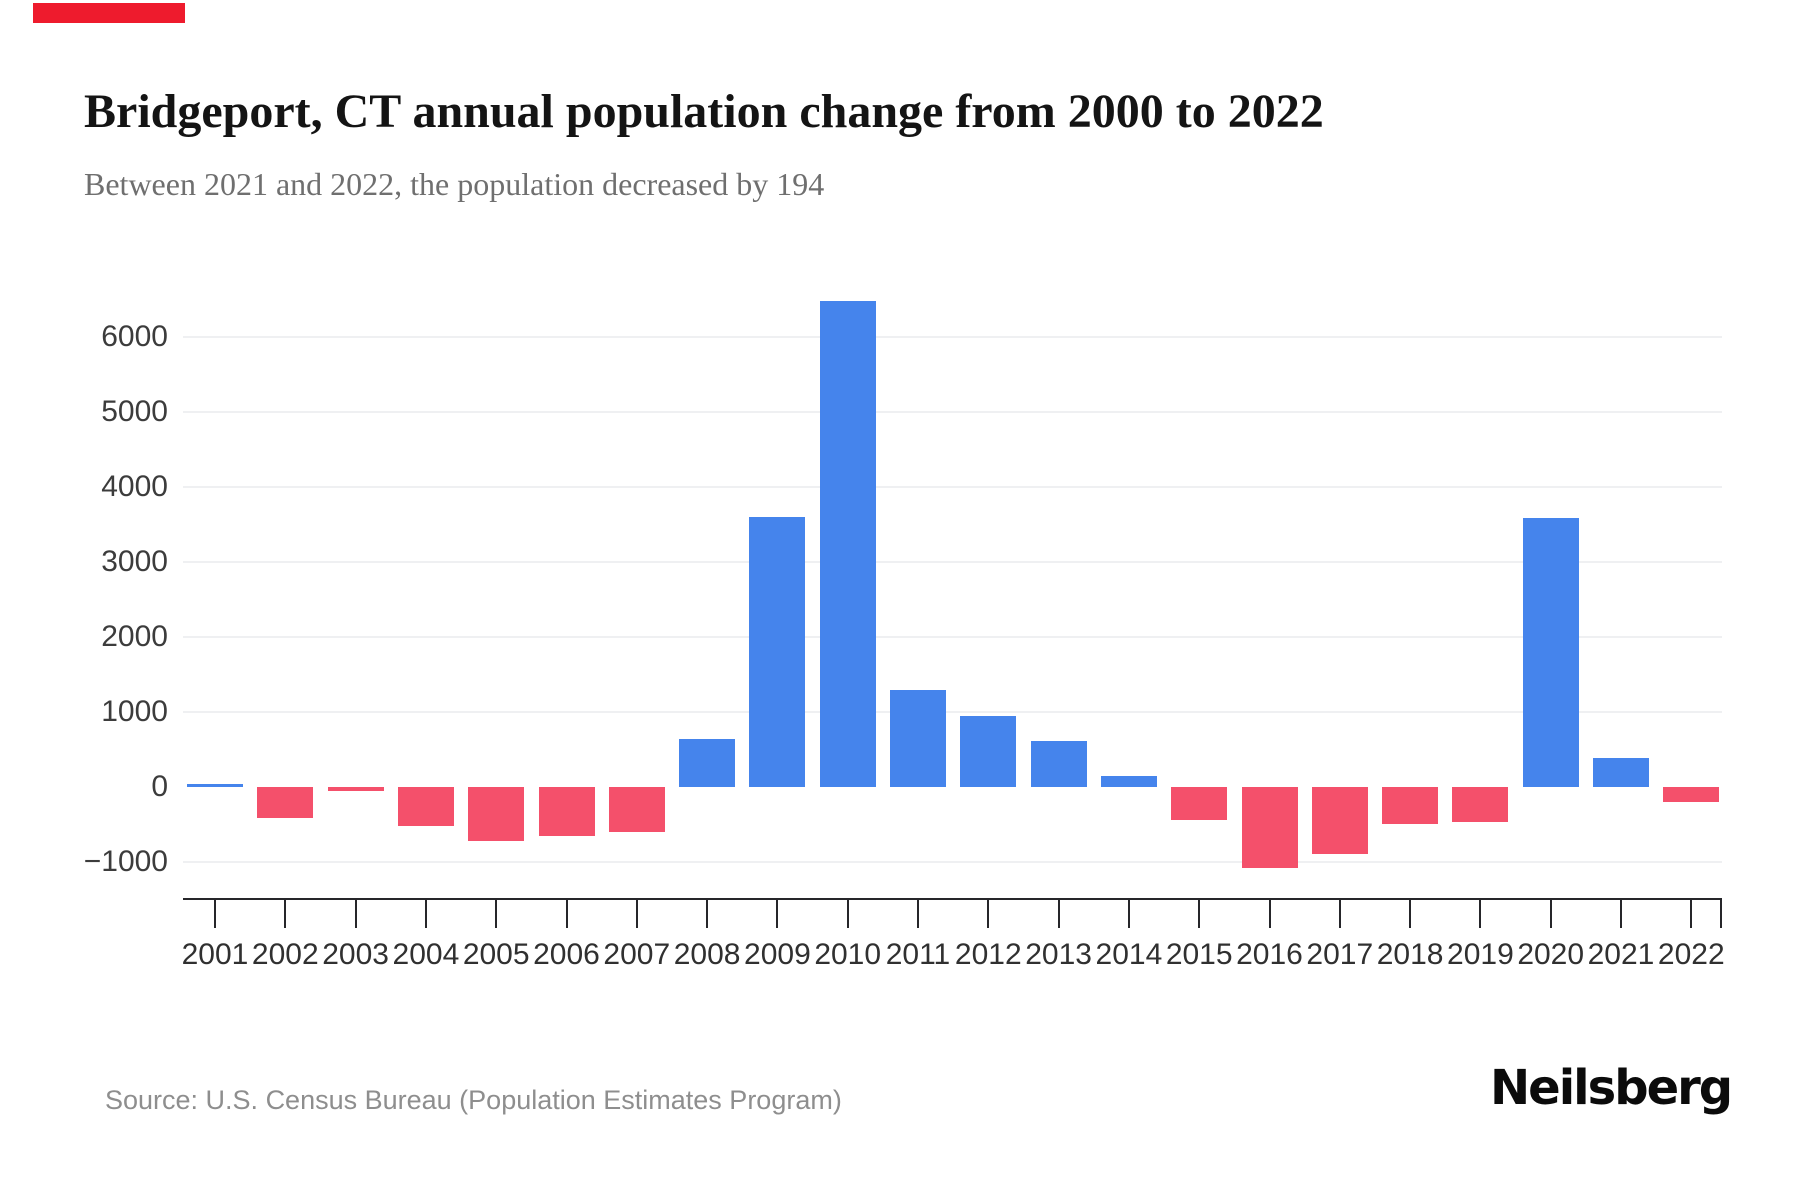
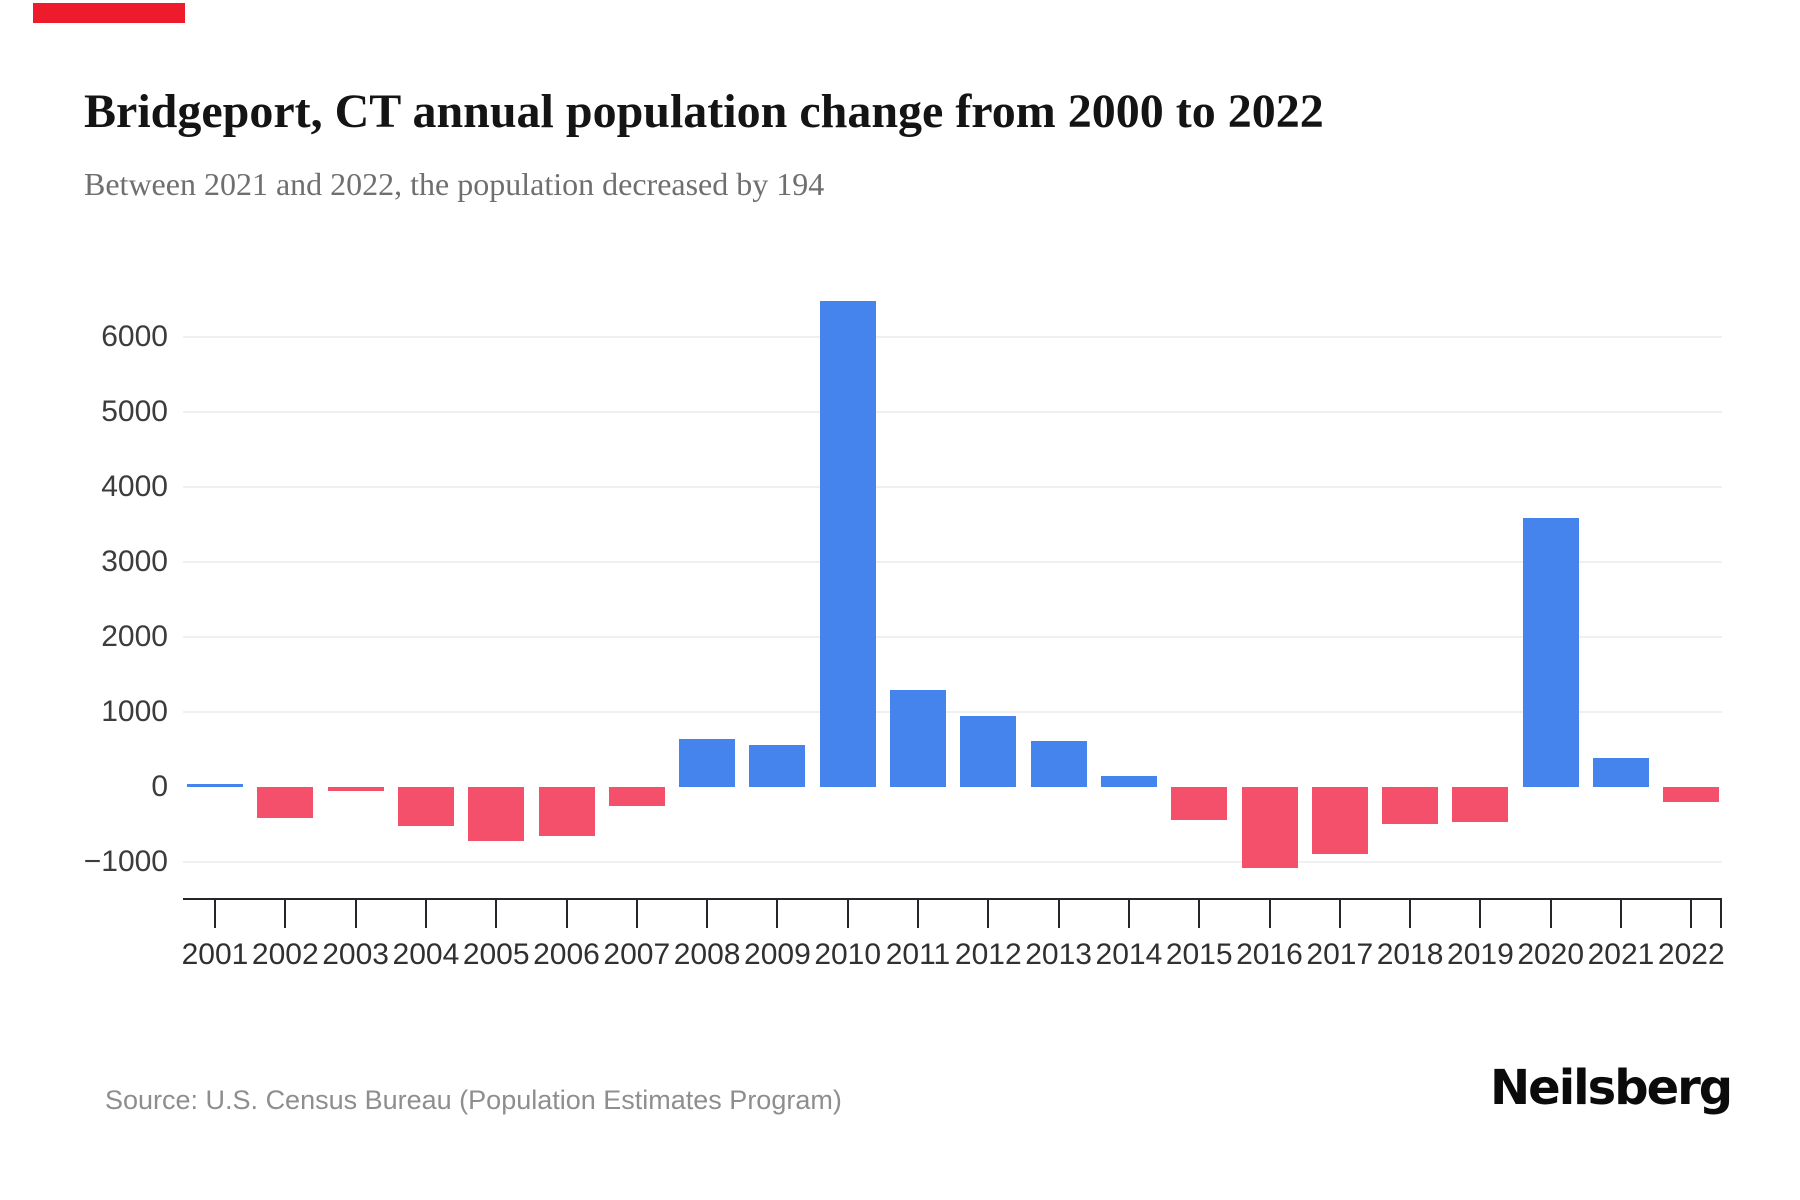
2007: -600 -> -200
2009: 3600 -> 600
